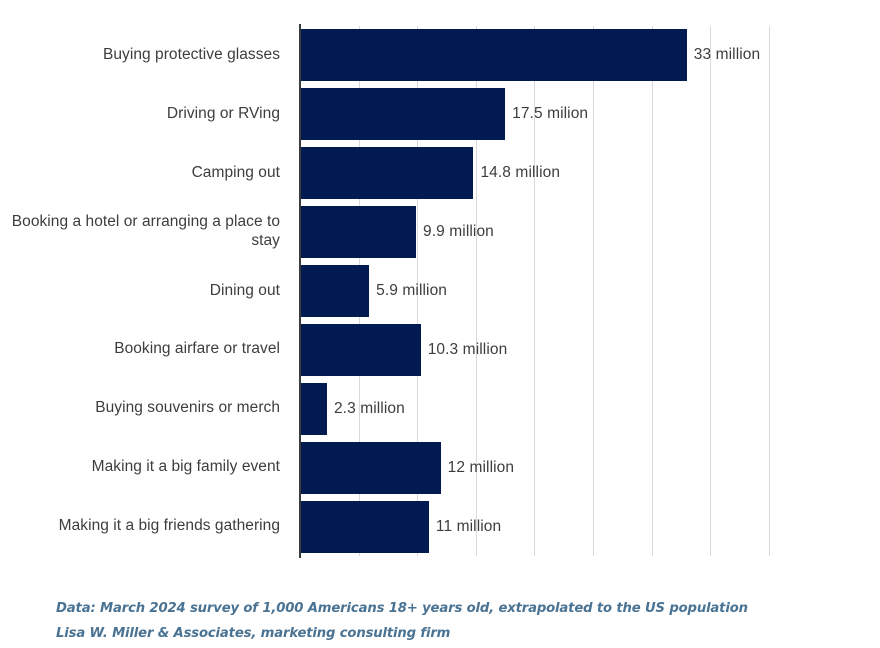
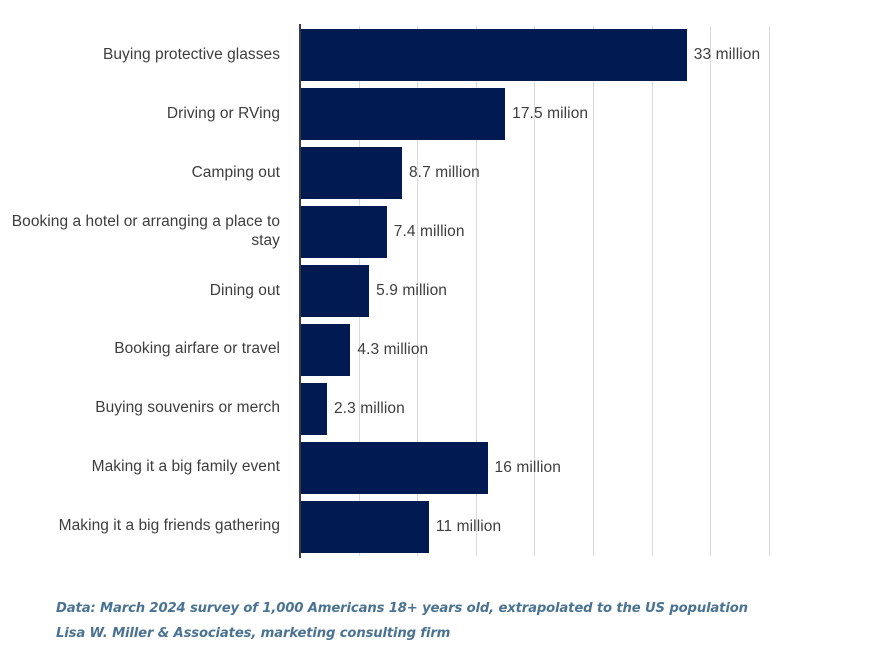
Camping out: 14.8 -> 8.7
Booking a hotel or arranging a place to stay: 9.9 -> 7.4
Booking airfare or travel: 10.3 -> 4.3
Making it a big family event: 12 -> 16
